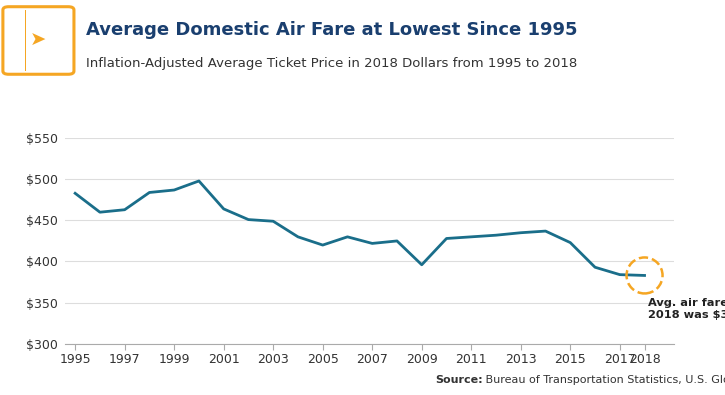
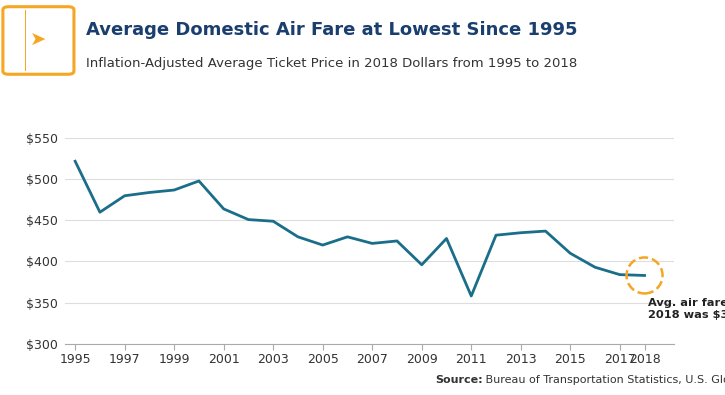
1995: $483 -> $522
1997: $463 -> $480
2011: $430 -> $358
2015: $423 -> $410
